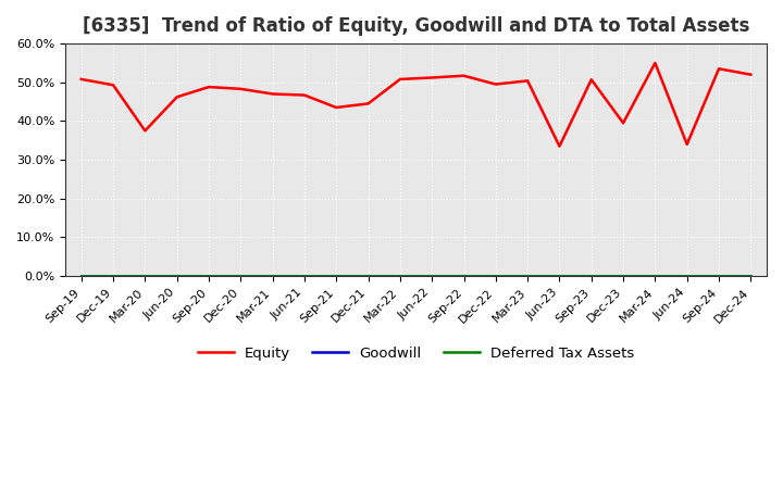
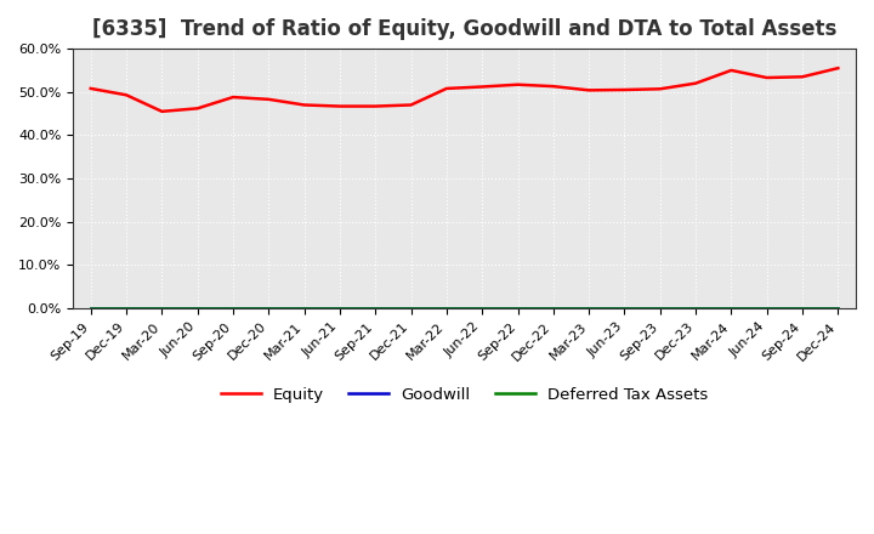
Equity/Mar-20: 37.5% -> 45.5%
Equity/Sep-21: 43.5% -> 46.7%
Equity/Dec-21: 44.5% -> 47.0%
Equity/Dec-22: 49.5% -> 51.3%
Equity/Jun-23: 33.5% -> 50.5%
Equity/Dec-23: 39.5% -> 52.0%
Equity/Jun-24: 34.0% -> 53.3%
Equity/Dec-24: 52.0% -> 55.5%
